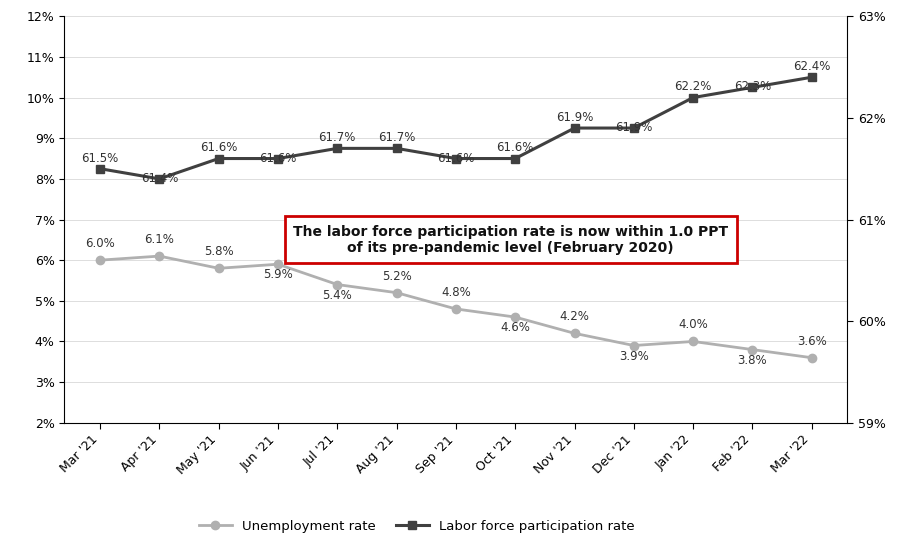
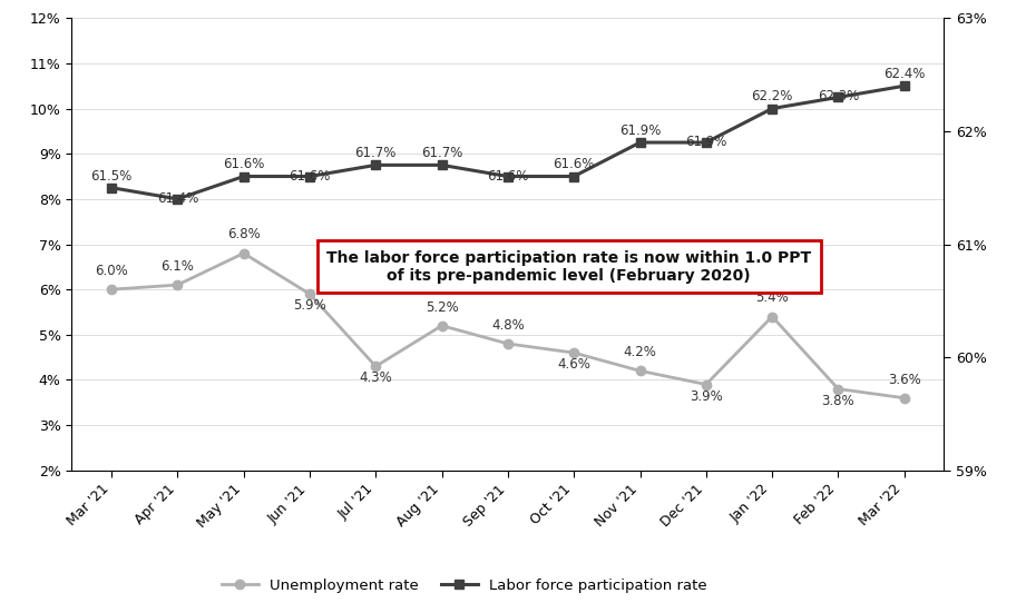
Unemployment rate/May '21: 5.8% -> 6.8%
Unemployment rate/Jul '21: 5.4% -> 4.3%
Unemployment rate/Jan '22: 4.0% -> 5.4%
